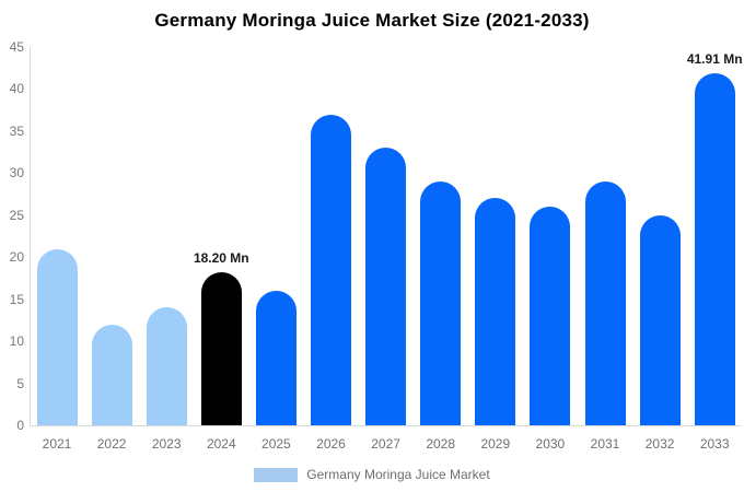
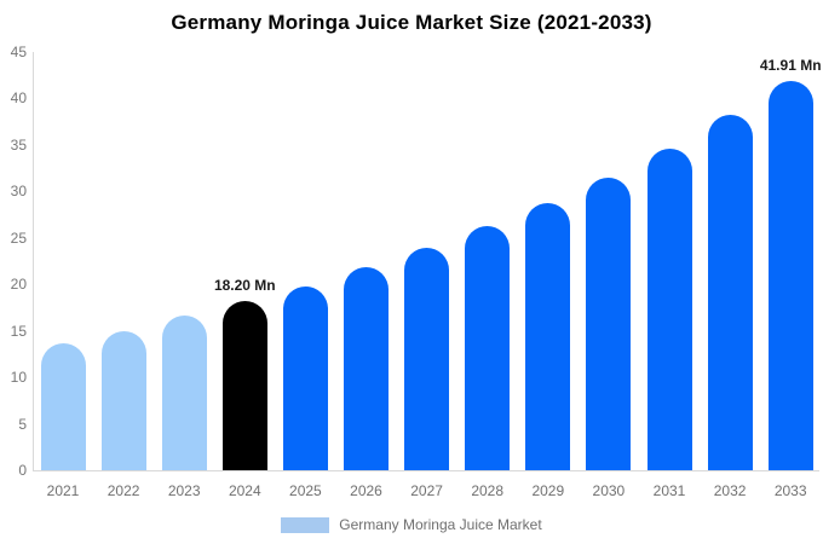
2021: 21 -> 14
2022: 12 -> 15
2023: 14 -> 17
2025: 16 -> 20
2026: 37 -> 22
2027: 33 -> 24
2028: 29 -> 26
2029: 27 -> 29
2030: 26 -> 32
2031: 29 -> 35
2032: 25 -> 38
